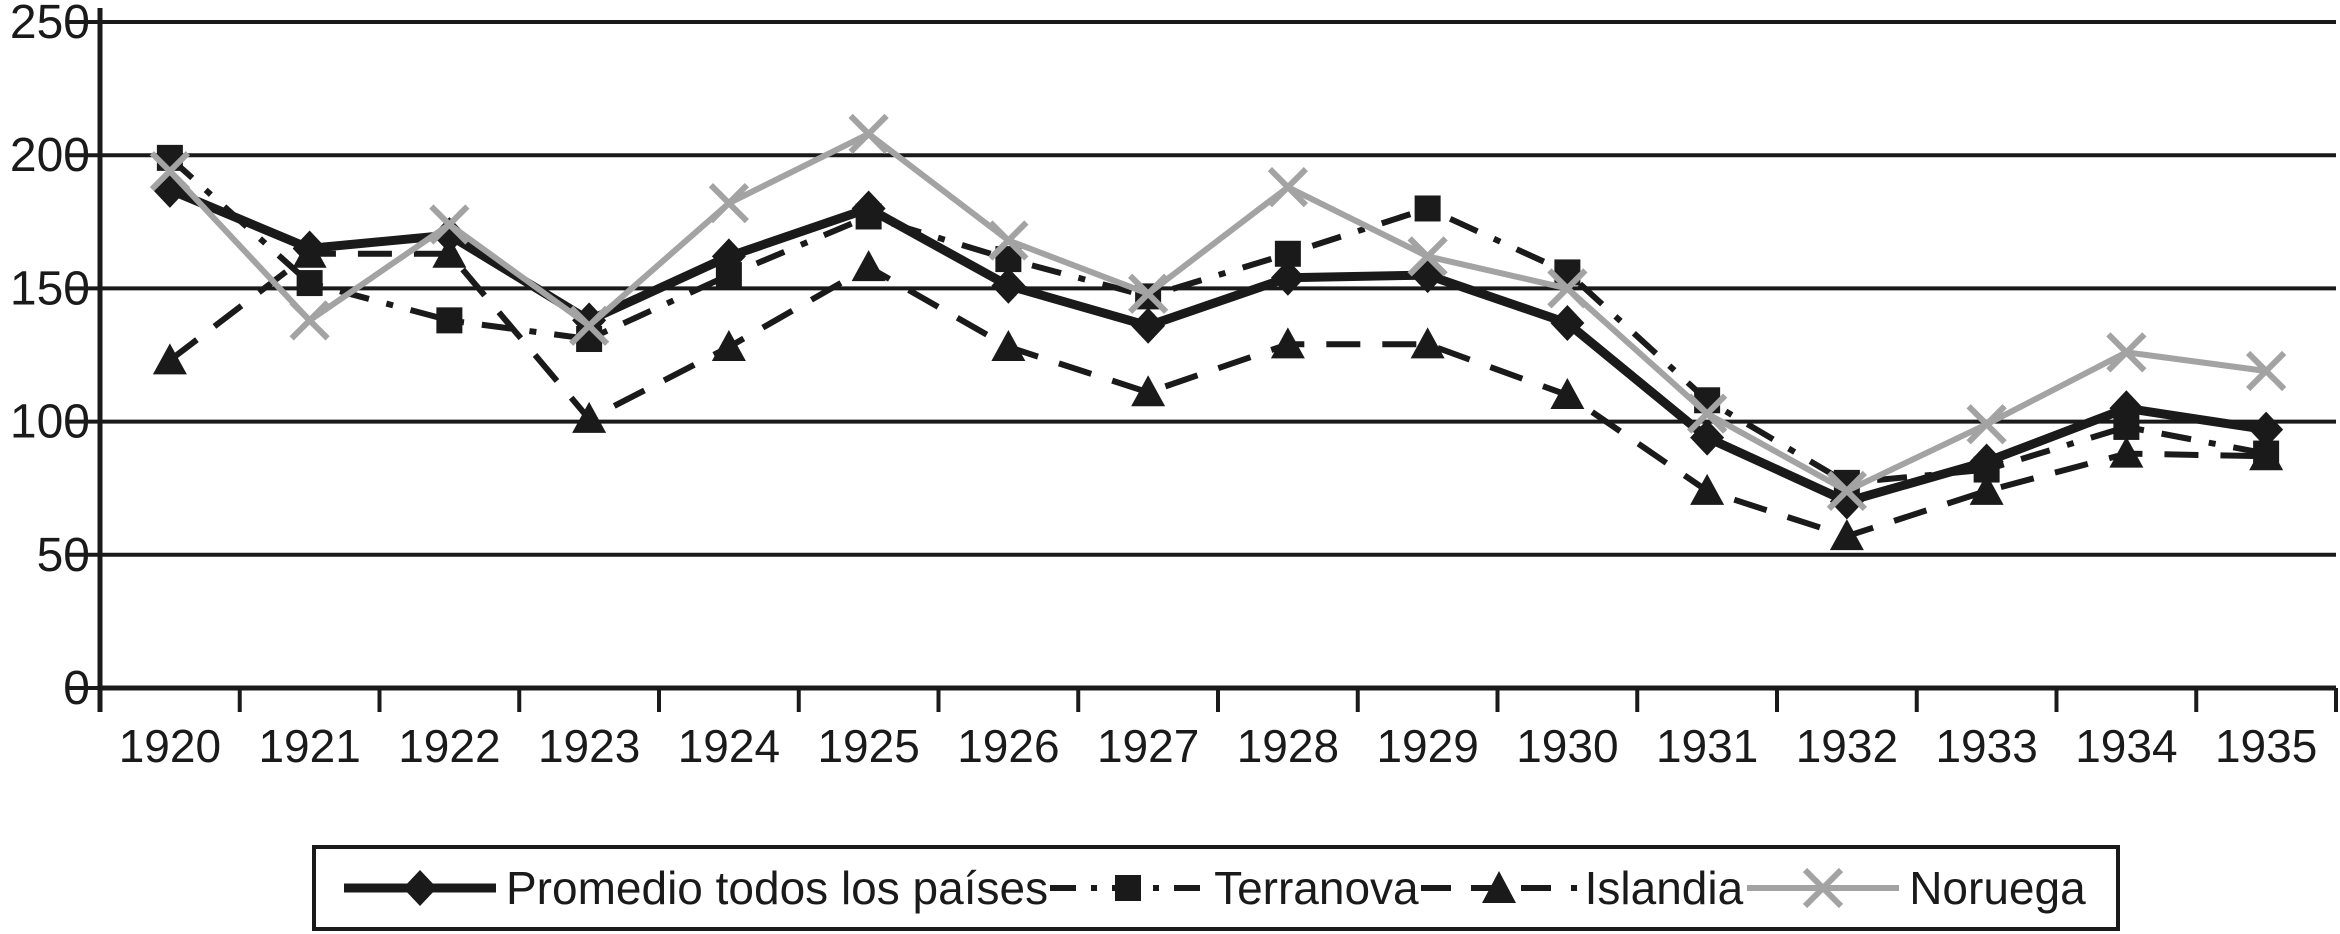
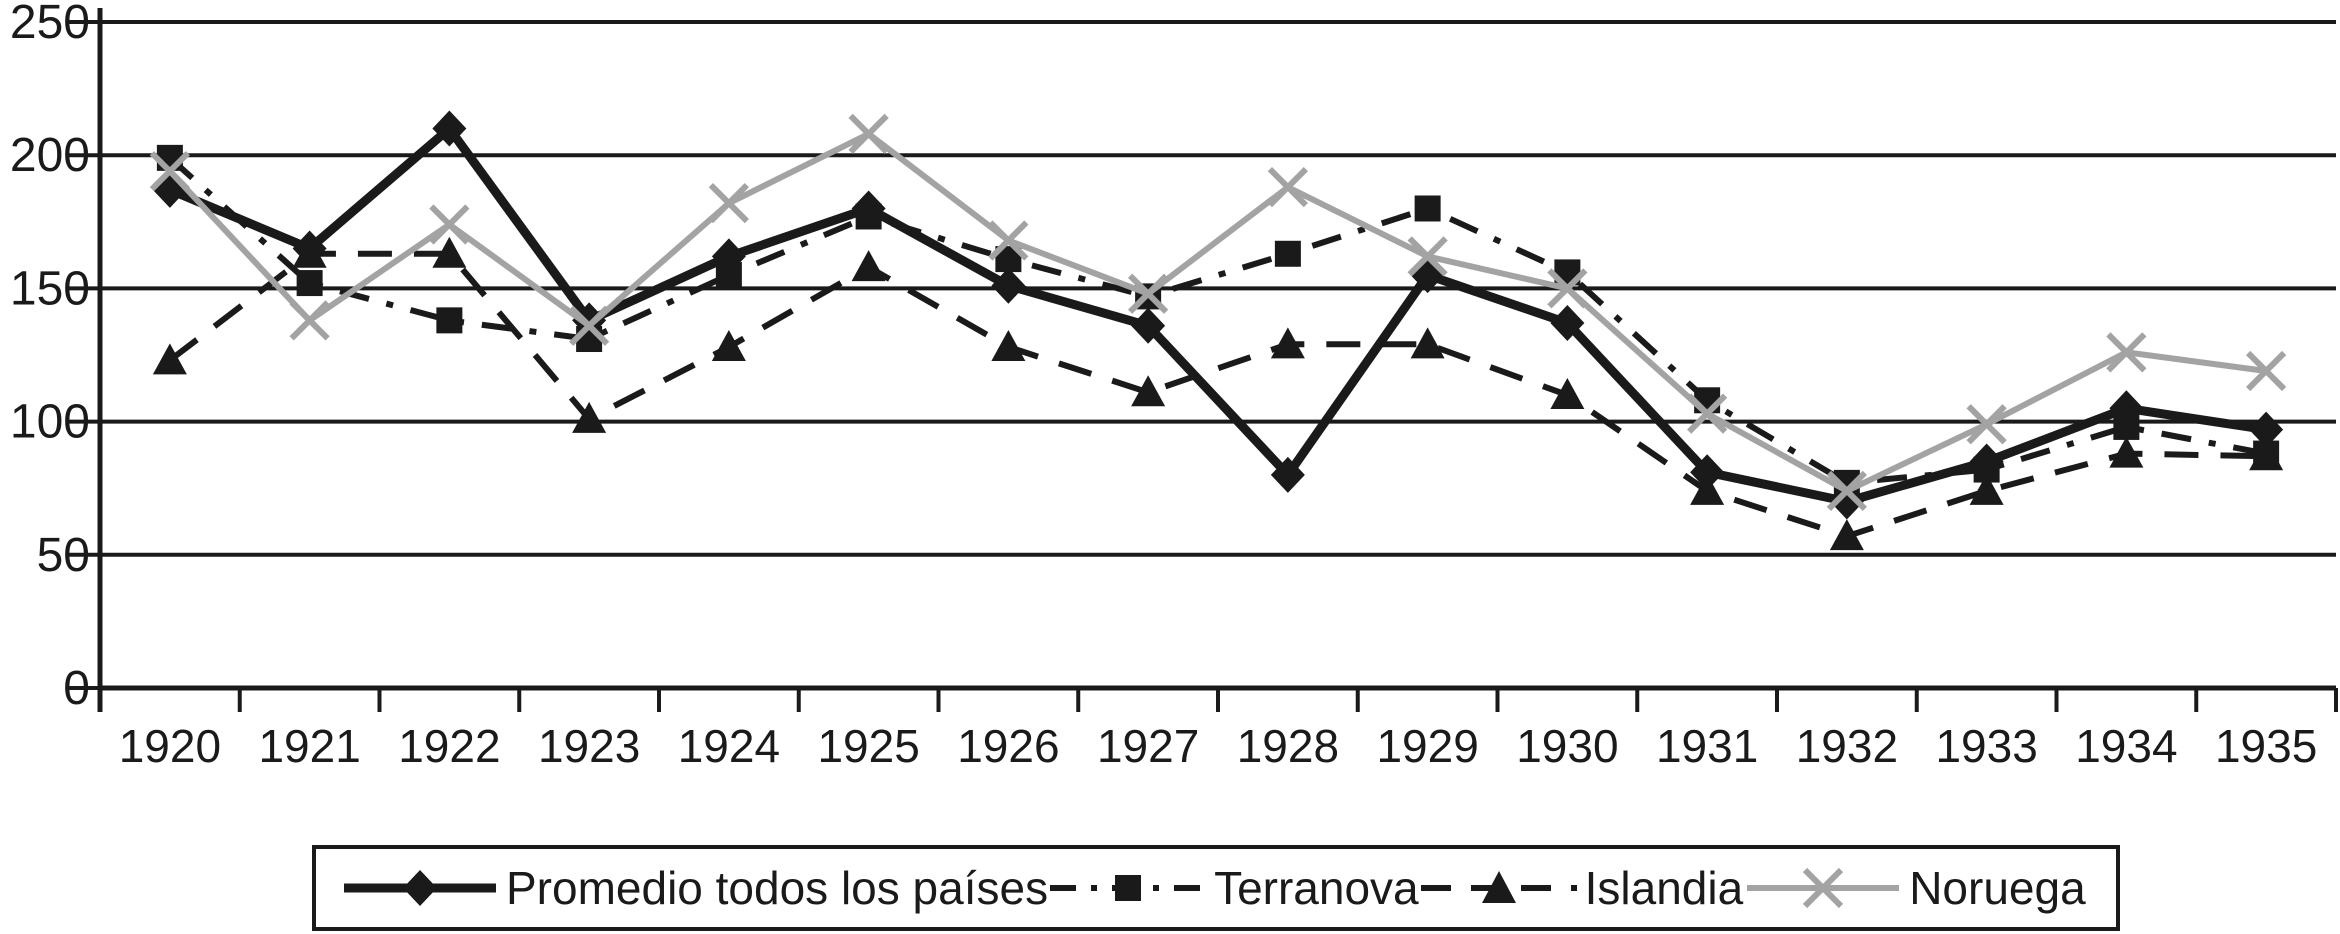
Promedio todos los países/1922: 170 -> 210
Promedio todos los países/1928: 154 -> 80
Promedio todos los países/1931: 94 -> 81
